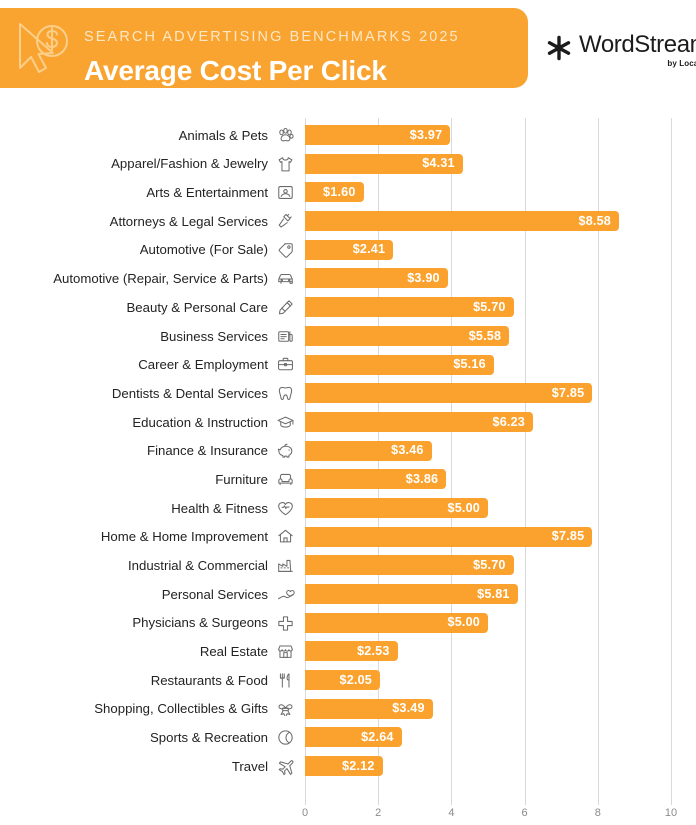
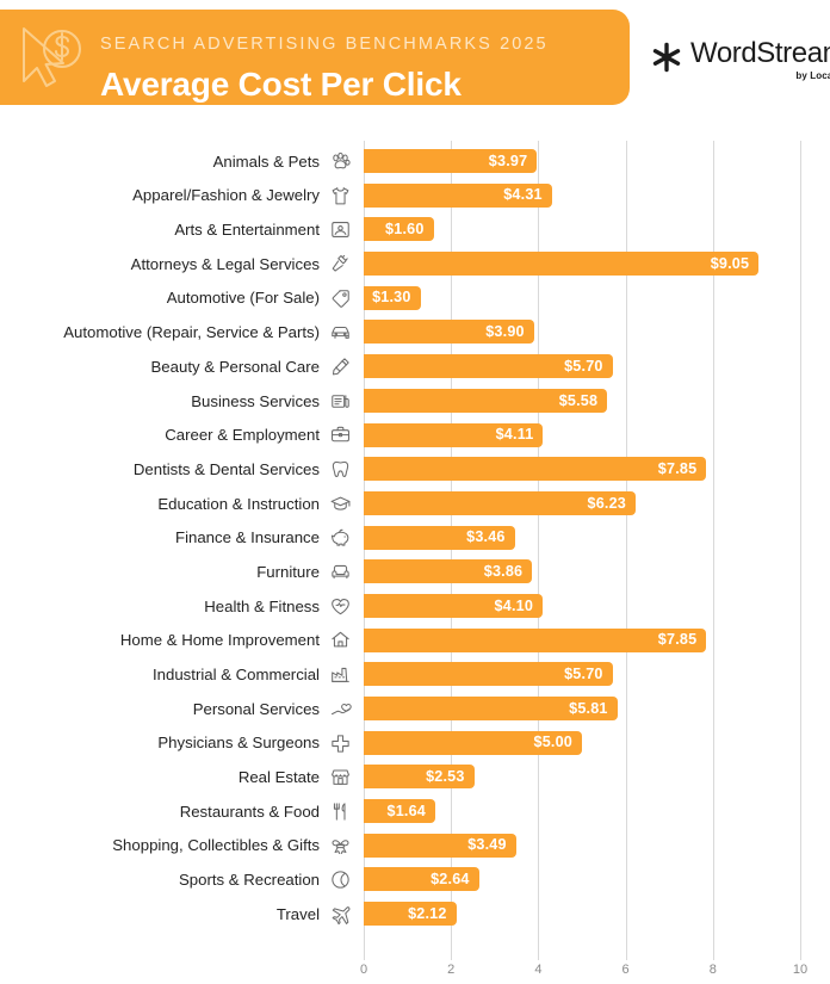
Attorneys & Legal Services: $8.58 -> $9.05
Automotive (For Sale): $2.41 -> $1.30
Career & Employment: $5.16 -> $4.11
Health & Fitness: $5.00 -> $4.10
Restaurants & Food: $2.05 -> $1.64
